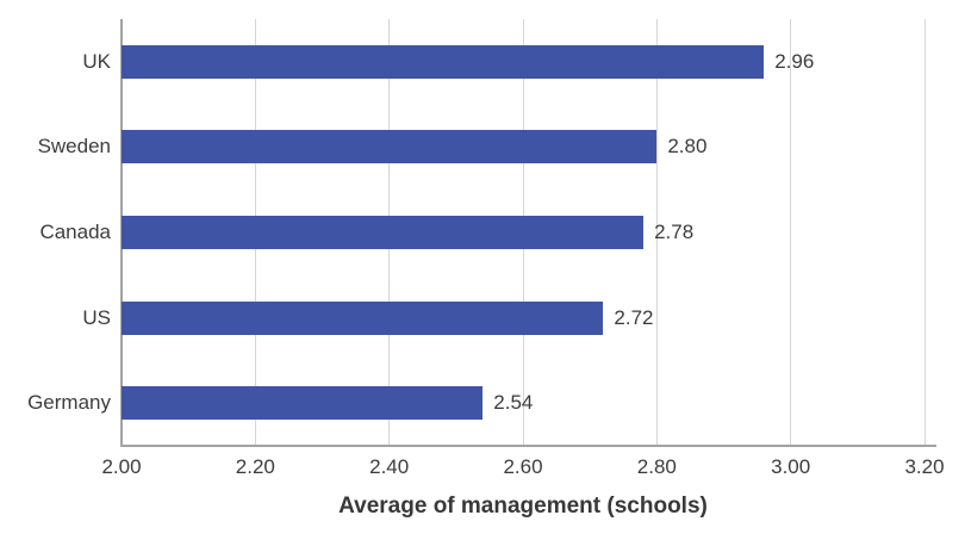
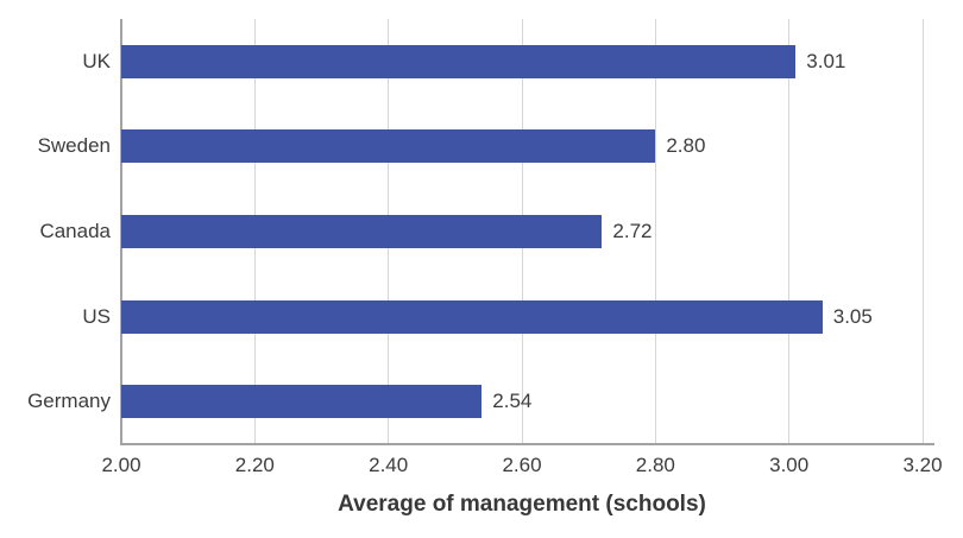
UK: 2.96 -> 3.01
Canada: 2.78 -> 2.72
US: 2.72 -> 3.05
